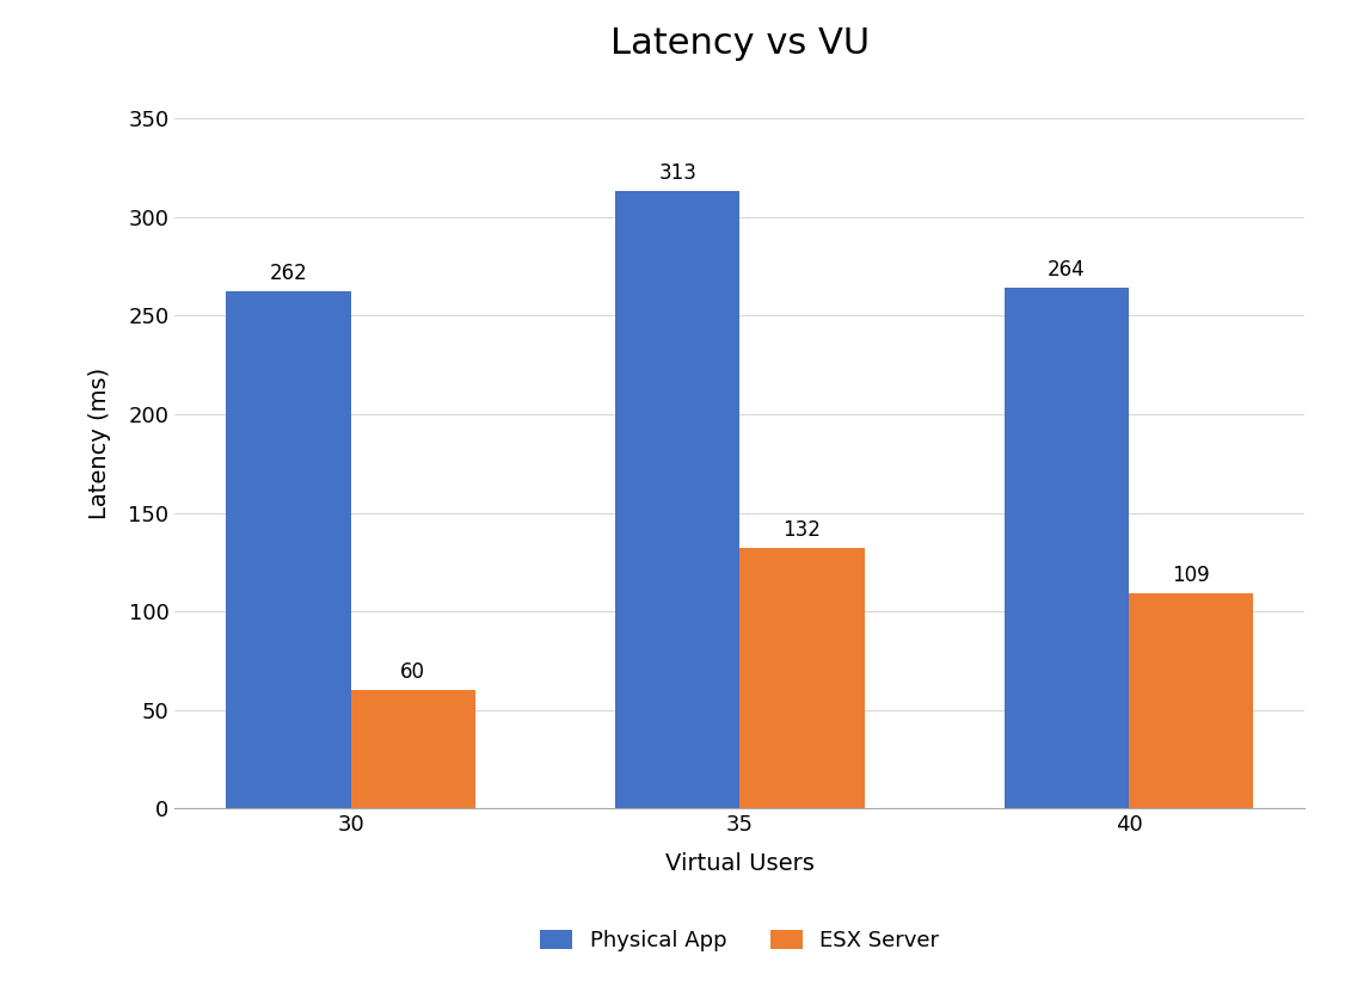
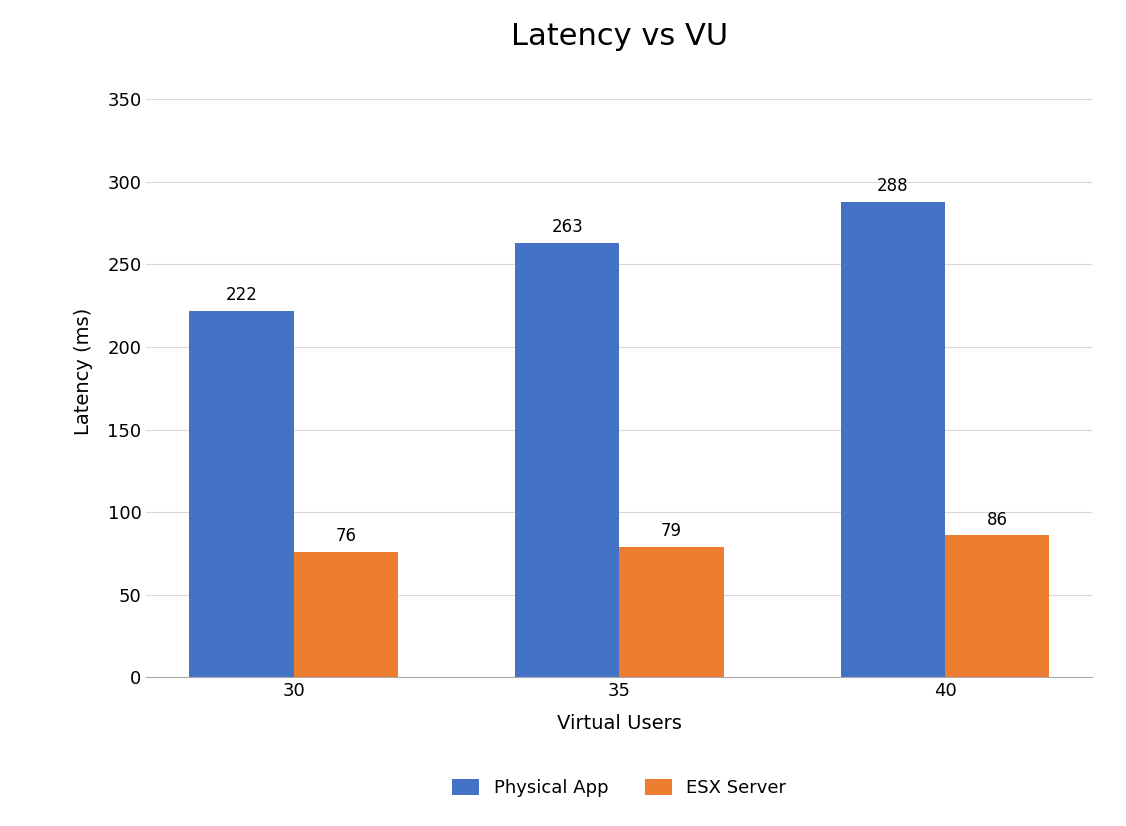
Physical App/30: 262 -> 222
ESX Server/30: 60 -> 76
Physical App/35: 313 -> 263
ESX Server/35: 132 -> 79
Physical App/40: 264 -> 288
ESX Server/40: 109 -> 86
